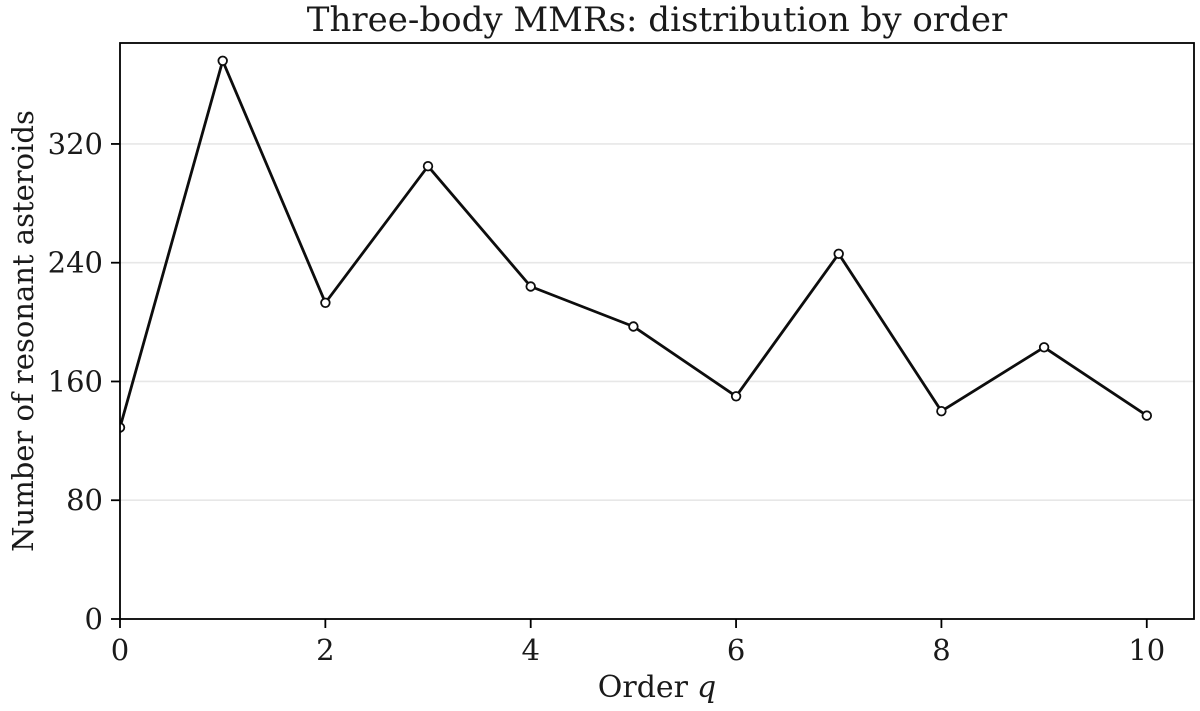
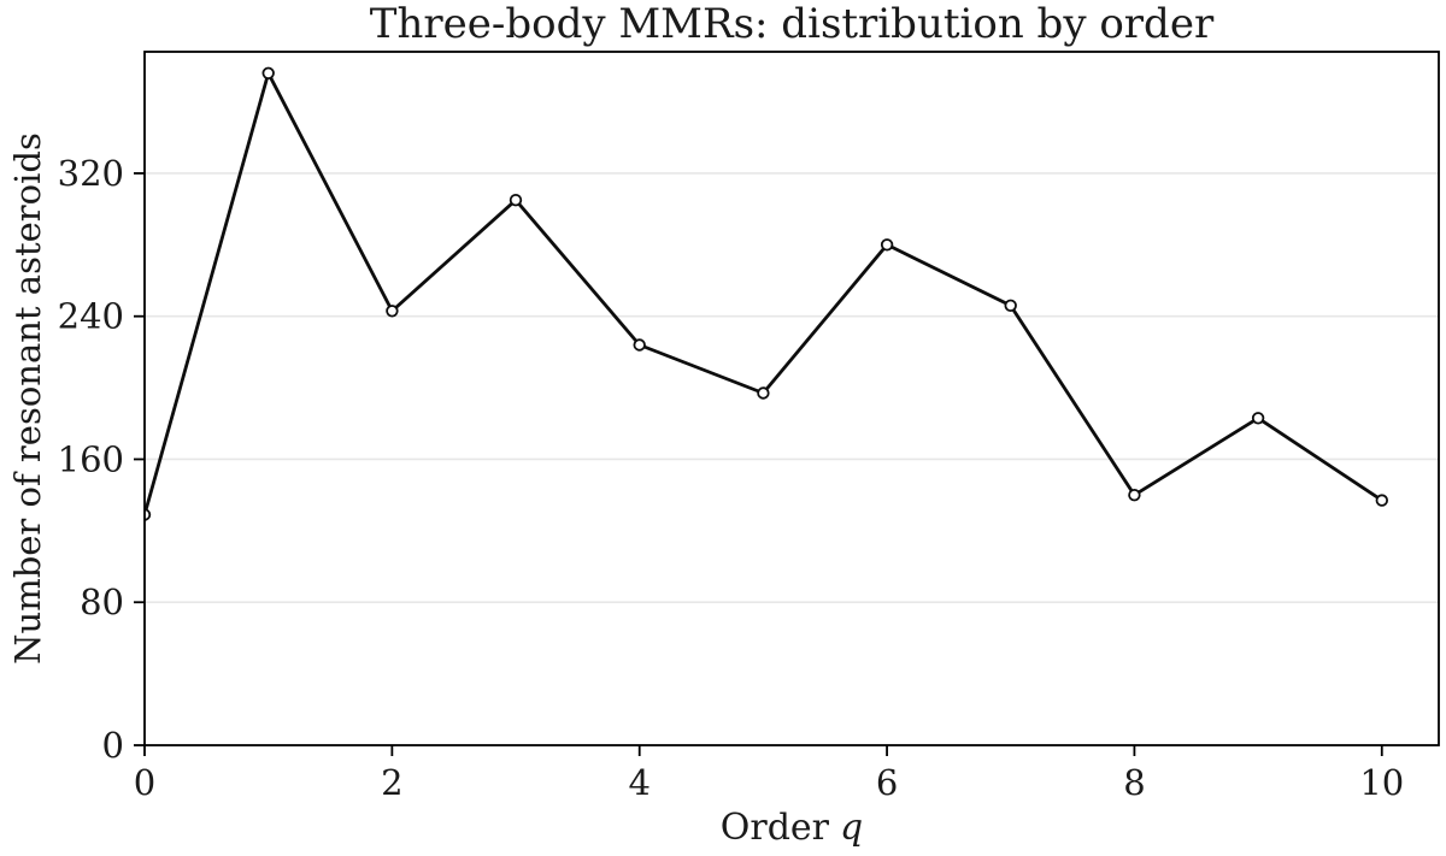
2: 213 -> 243
6: 150 -> 280
